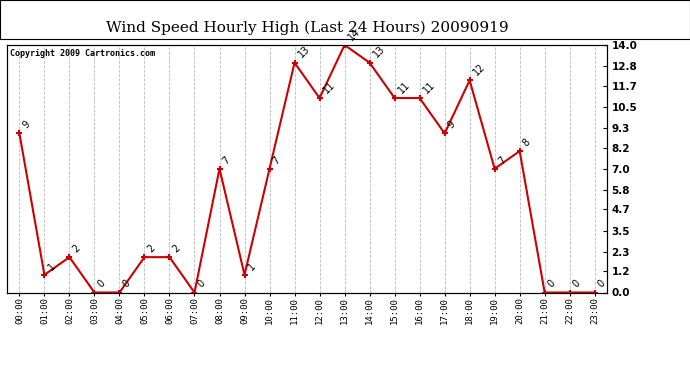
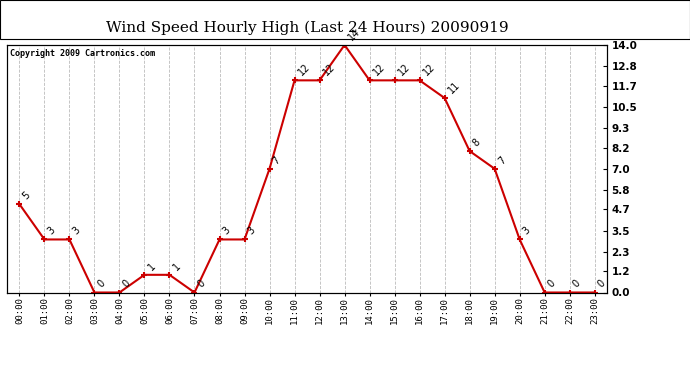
00:00: 9 -> 5
01:00: 1 -> 3
02:00: 2 -> 3
05:00: 2 -> 1
06:00: 2 -> 1
08:00: 7 -> 3
09:00: 1 -> 3
11:00: 13 -> 12
12:00: 11 -> 12
14:00: 13 -> 12
15:00: 11 -> 12
16:00: 11 -> 12
17:00: 9 -> 11
18:00: 12 -> 8
20:00: 8 -> 3
